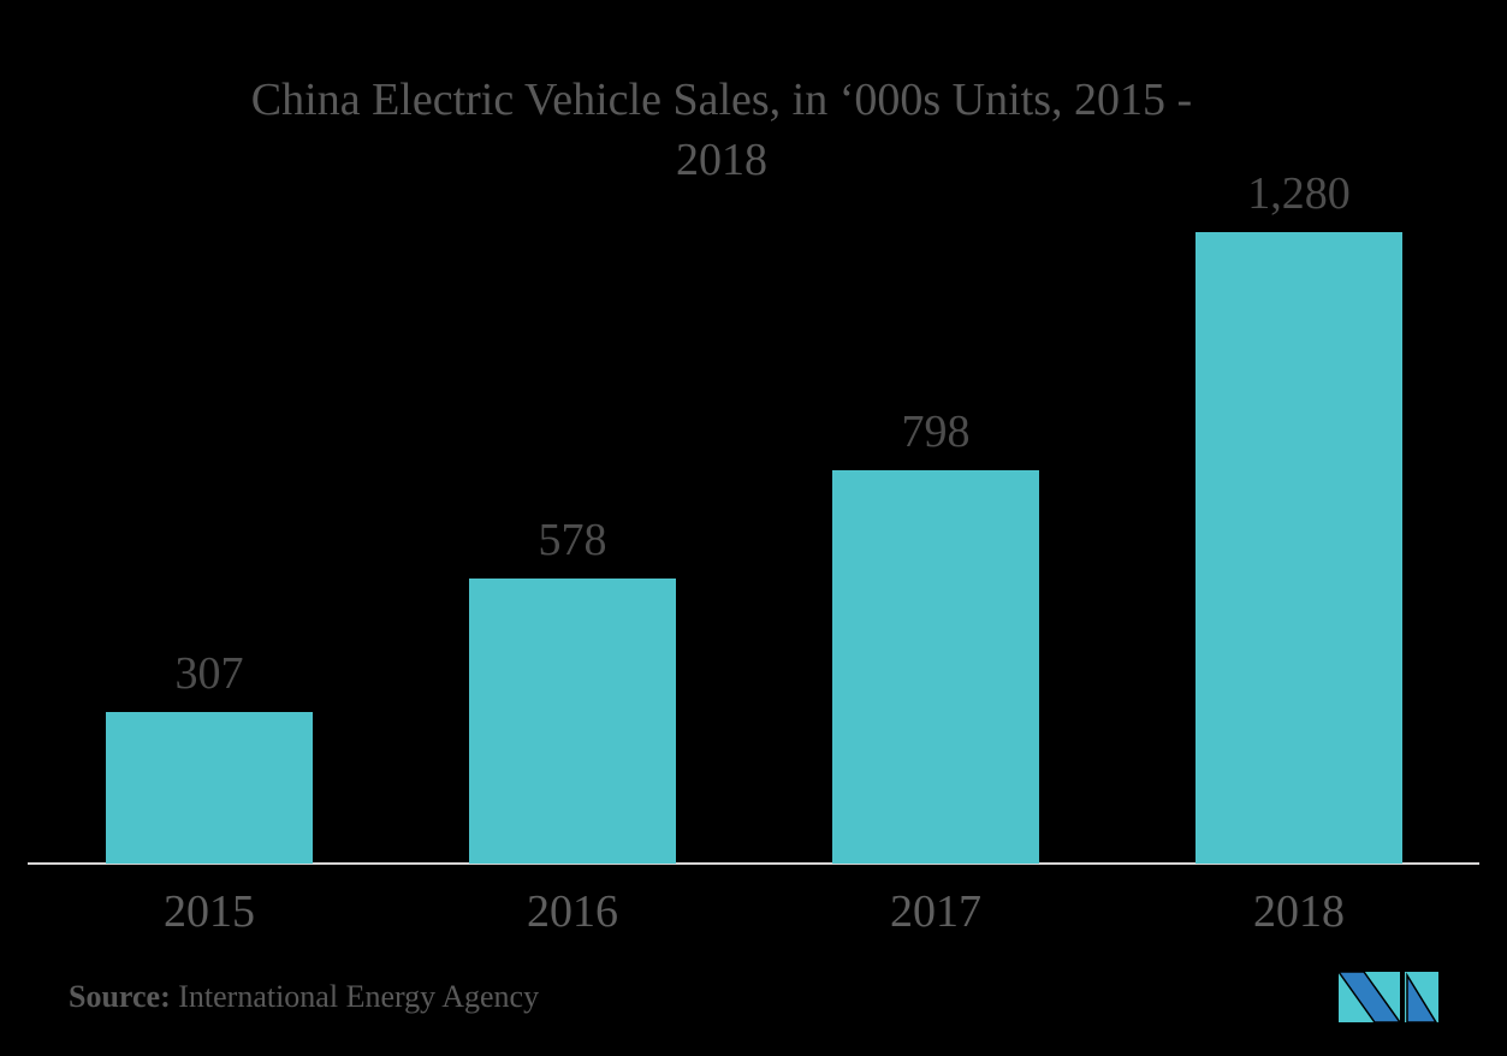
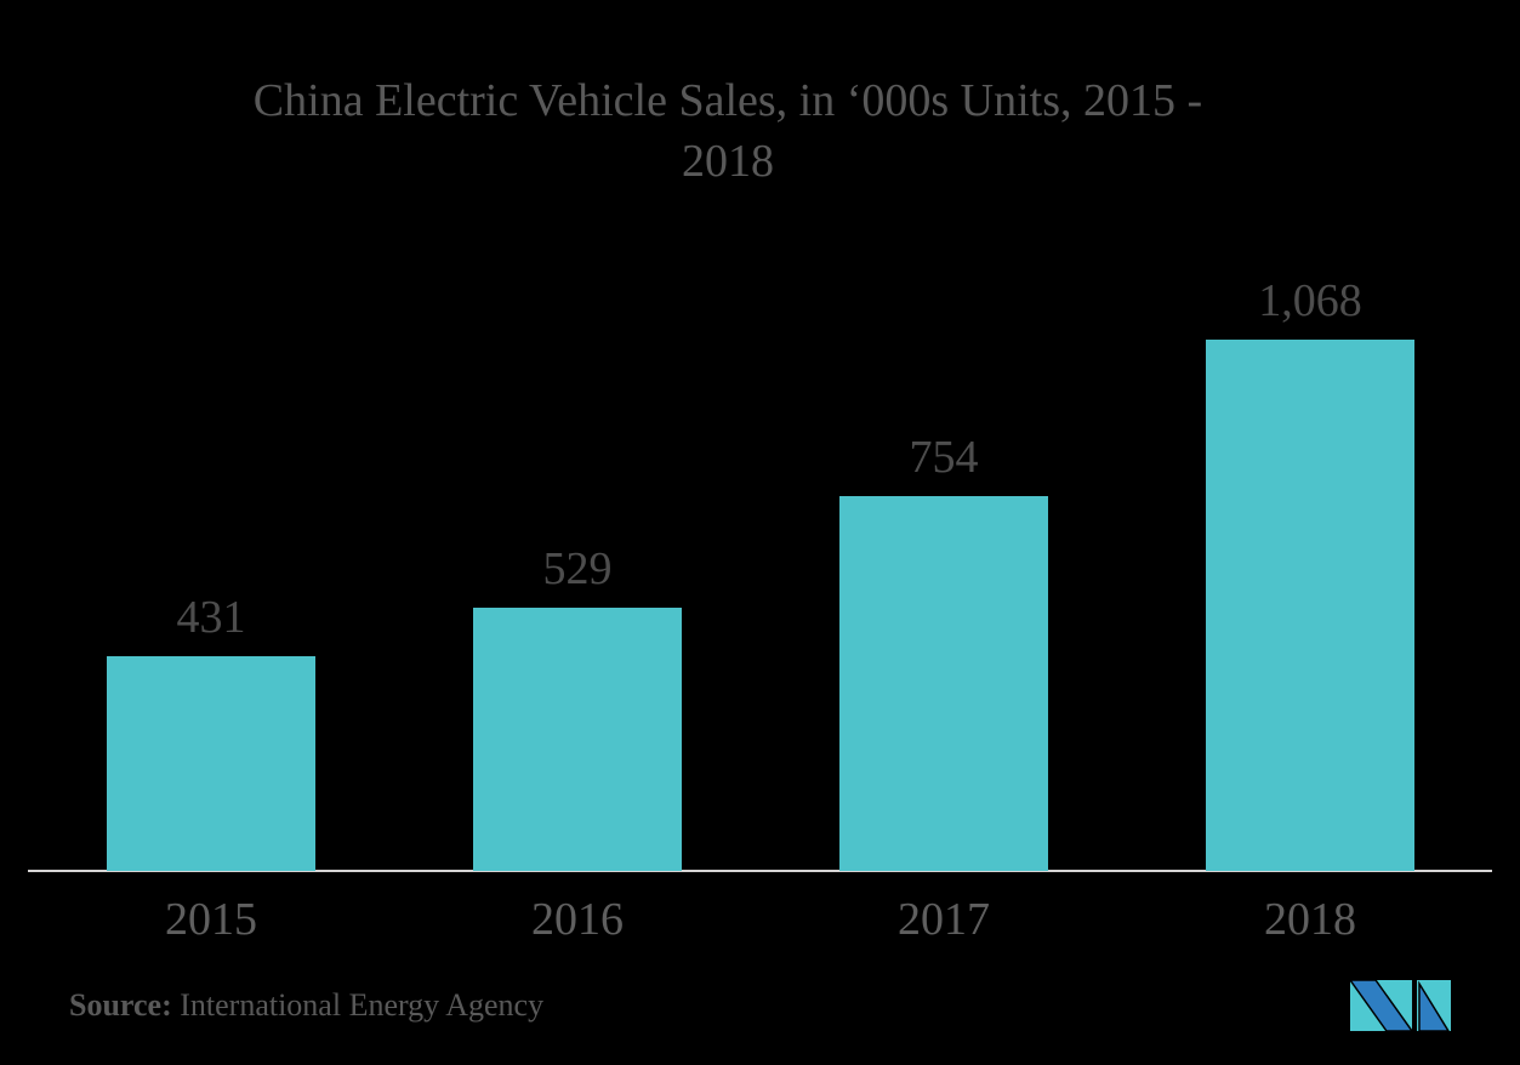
2015: 307 -> 431
2016: 578 -> 529
2017: 798 -> 754
2018: 1,280 -> 1,068
